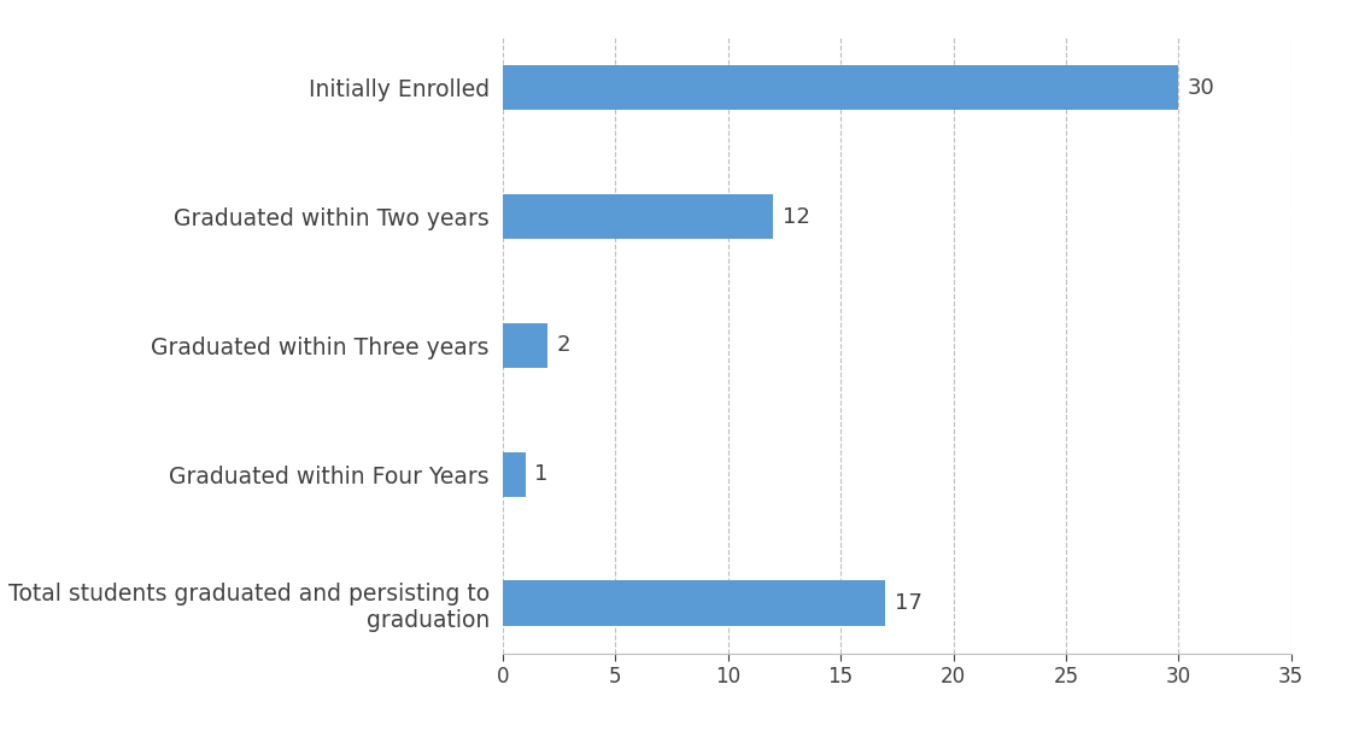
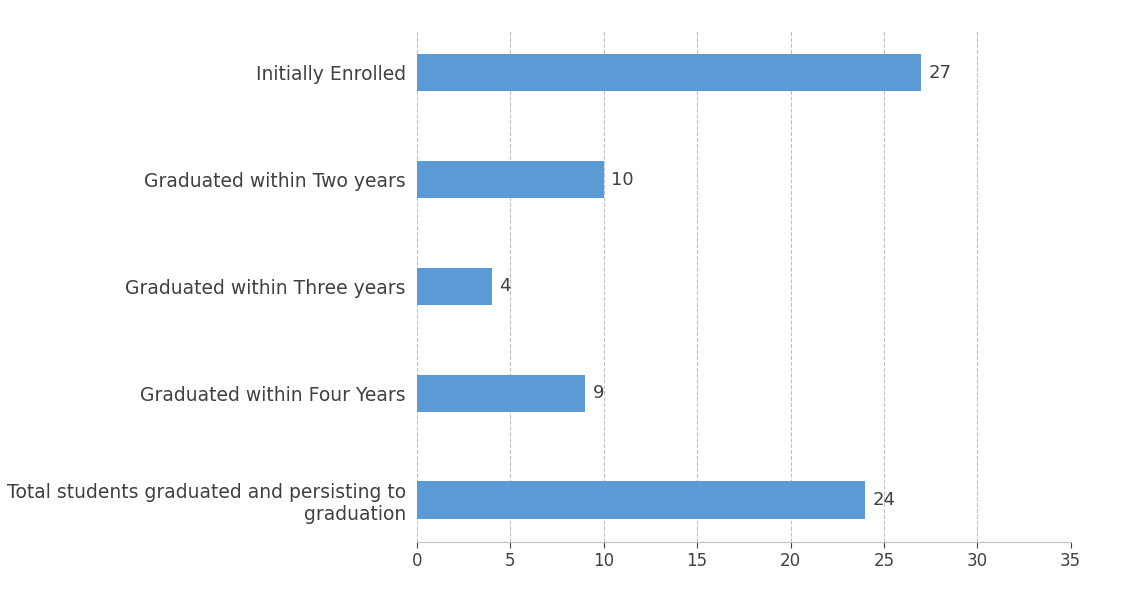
Initially Enrolled: 30 -> 27
Graduated within Two years: 12 -> 10
Graduated within Three years: 2 -> 4
Graduated within Four Years: 1 -> 9
Total students graduated and persisting to graduation: 17 -> 24
